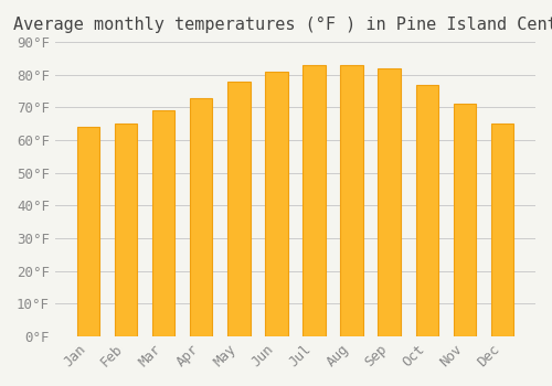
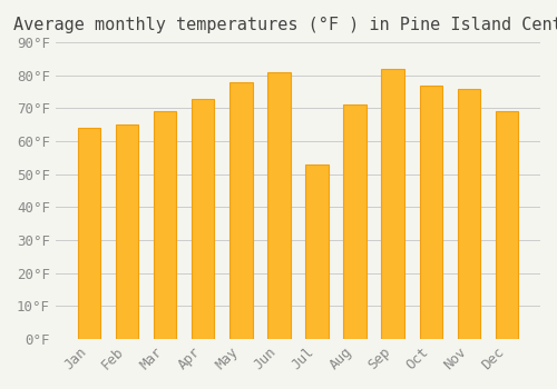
Jul: 83°F -> 53°F
Aug: 83°F -> 71°F
Nov: 71°F -> 76°F
Dec: 65°F -> 69°F
